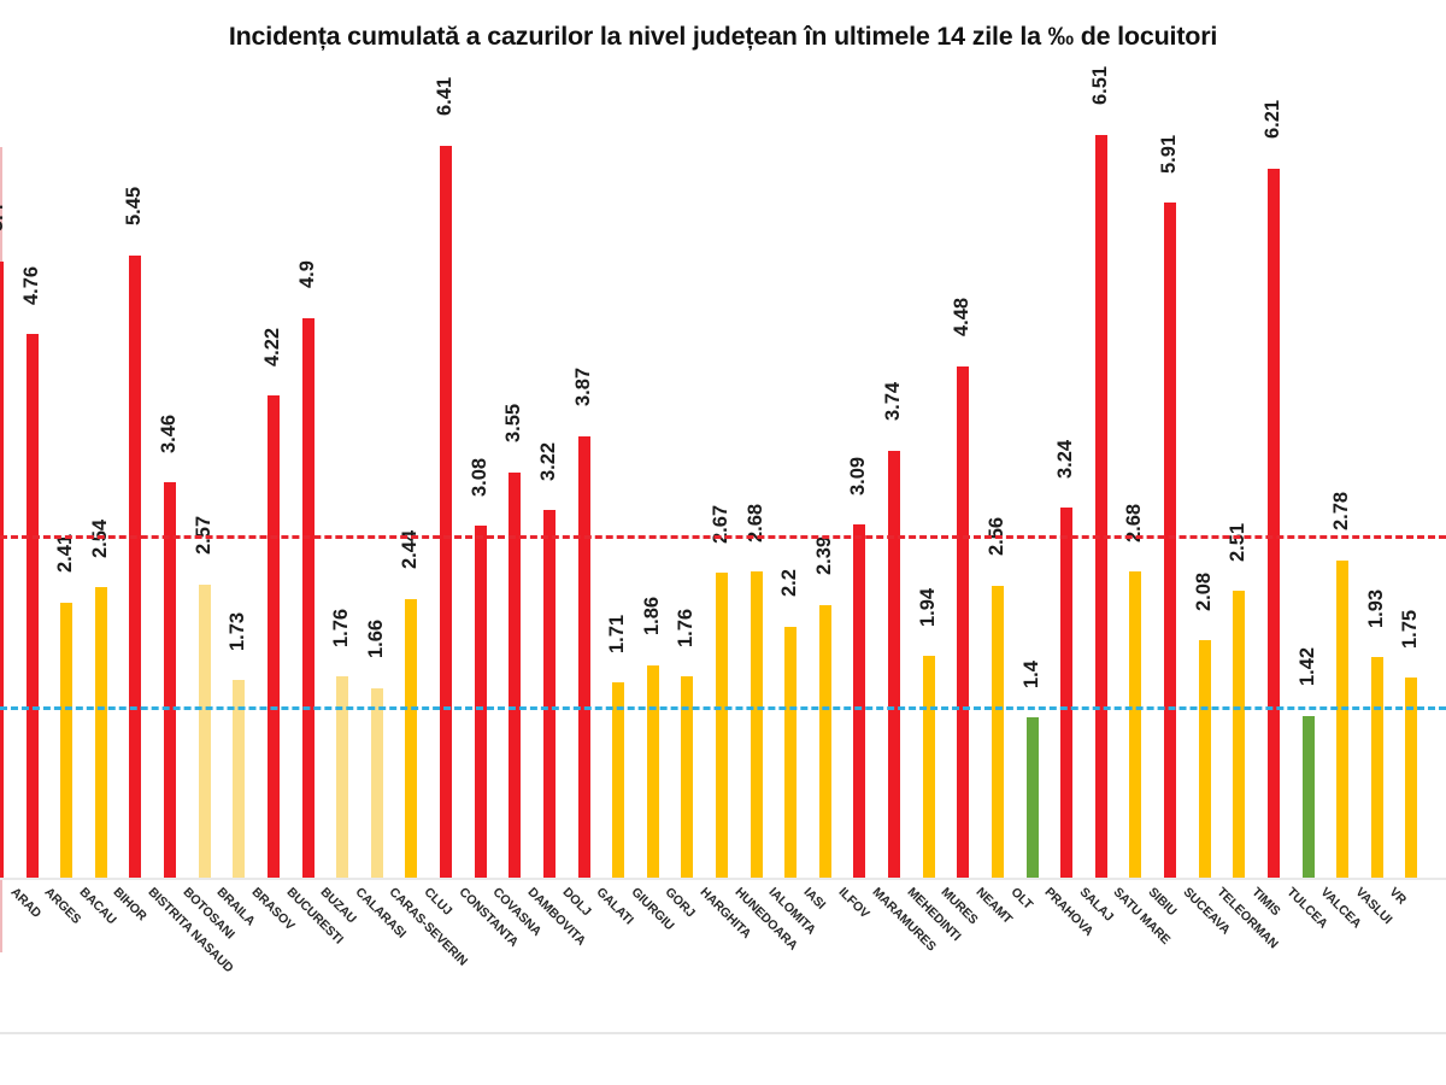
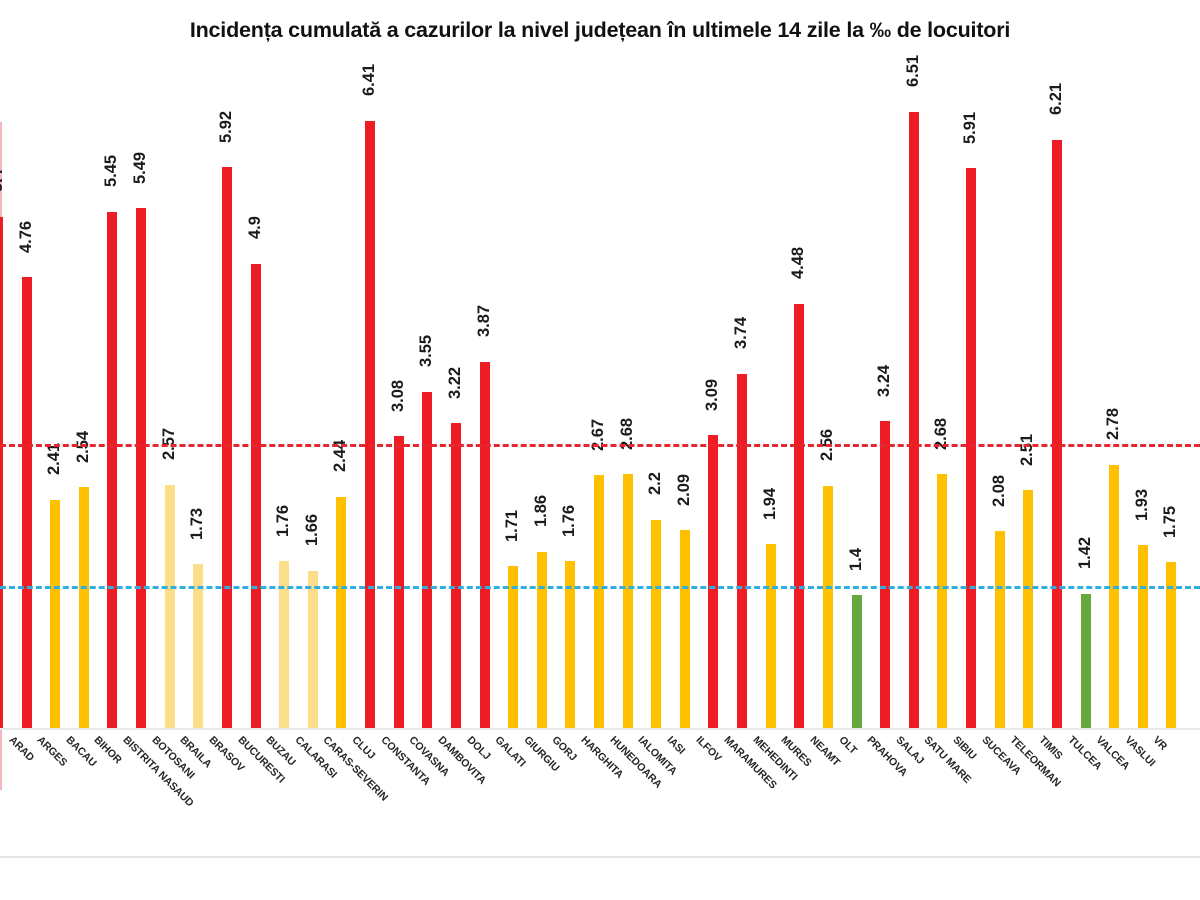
BISTRITA NASAUD: 3.46 -> 5.49
BRASOV: 4.22 -> 5.92
IASI: 2.39 -> 2.09
